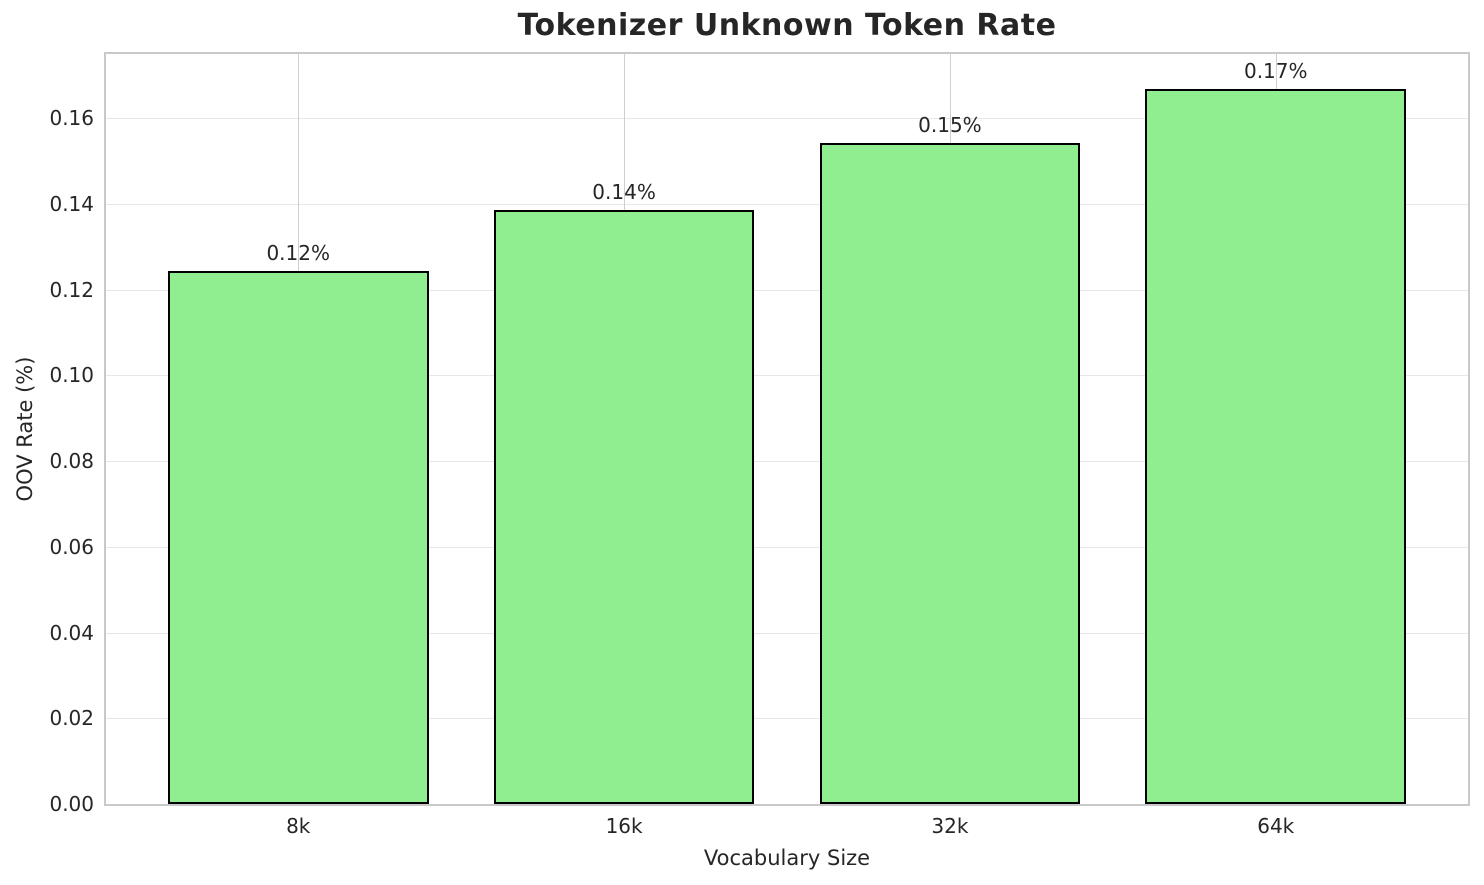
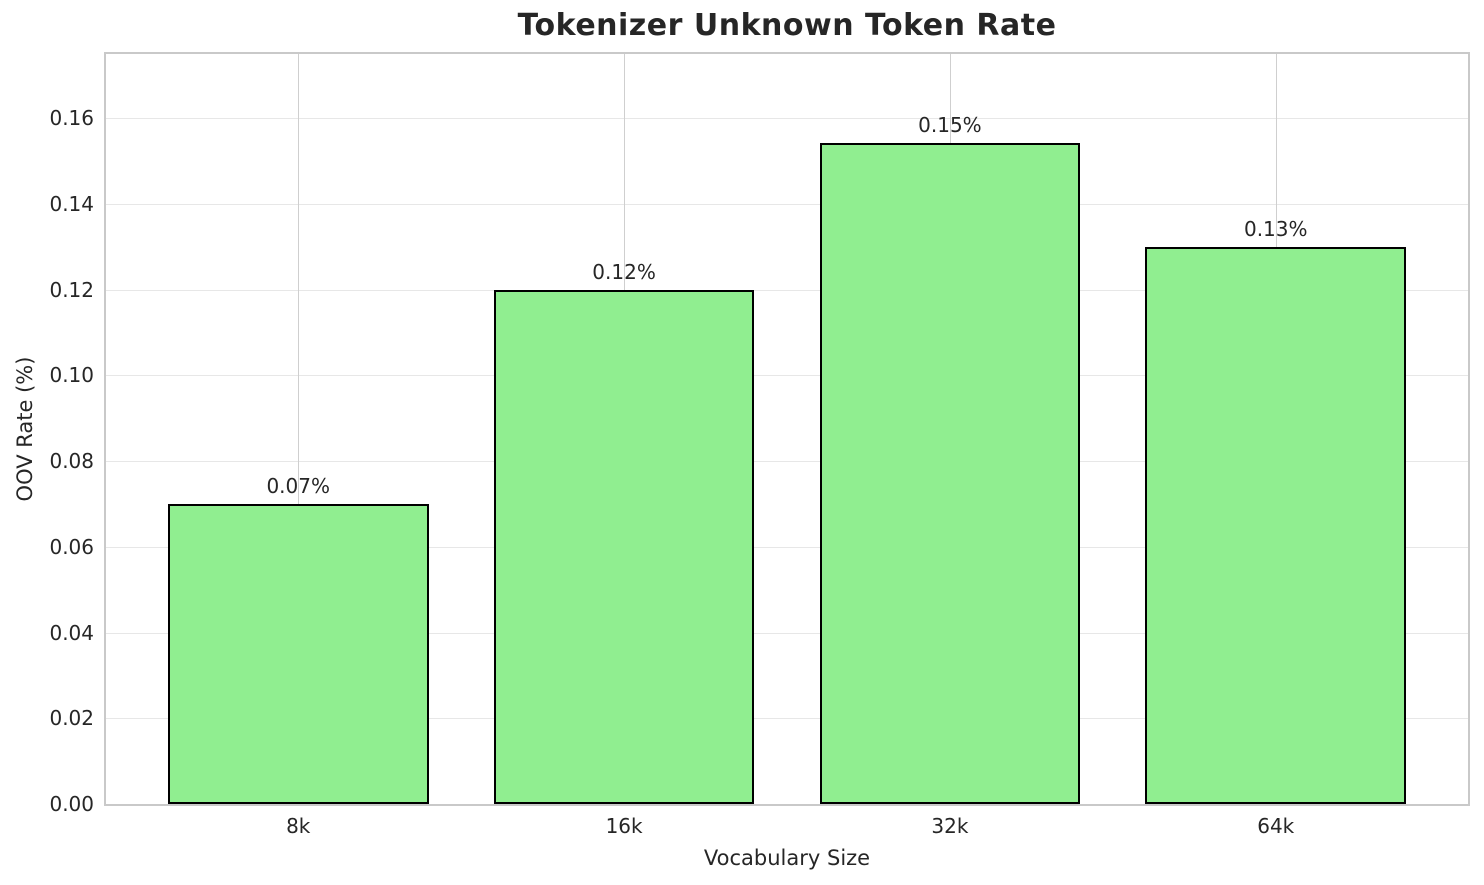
8k: 0.12% -> 0.07%
16k: 0.14% -> 0.12%
64k: 0.17% -> 0.13%
